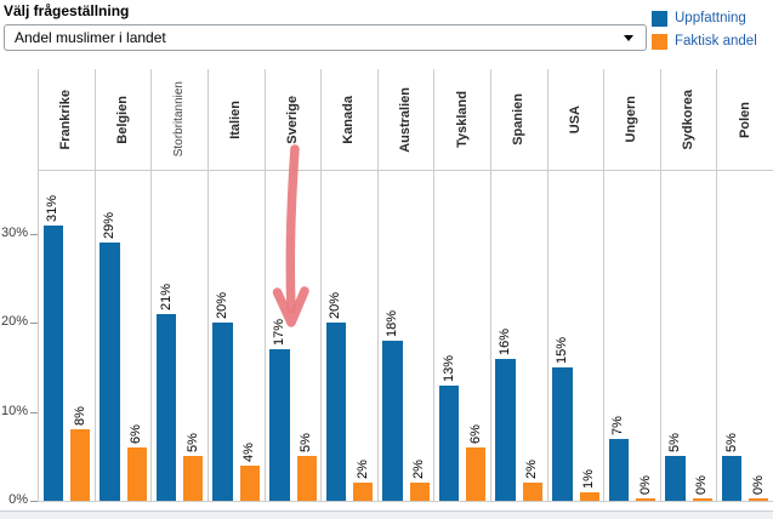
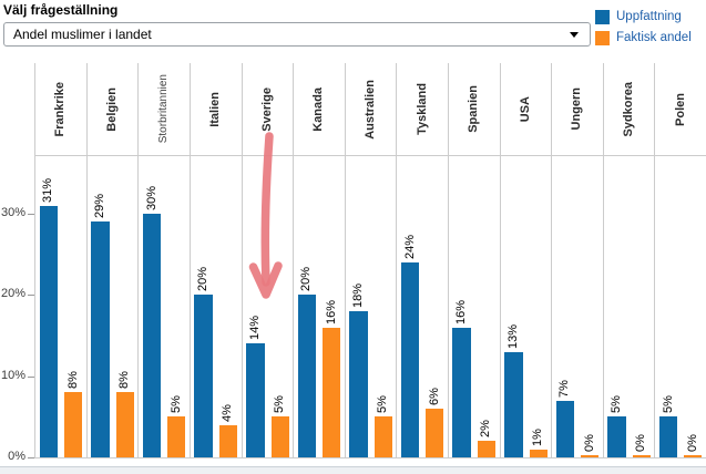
Faktisk andel/Belgien: 6% -> 8%
Uppfattning/Storbritannien: 21% -> 30%
Uppfattning/Sverige: 17% -> 14%
Faktisk andel/Kanada: 2% -> 16%
Faktisk andel/Australien: 2% -> 5%
Uppfattning/Tyskland: 13% -> 24%
Uppfattning/USA: 15% -> 13%
